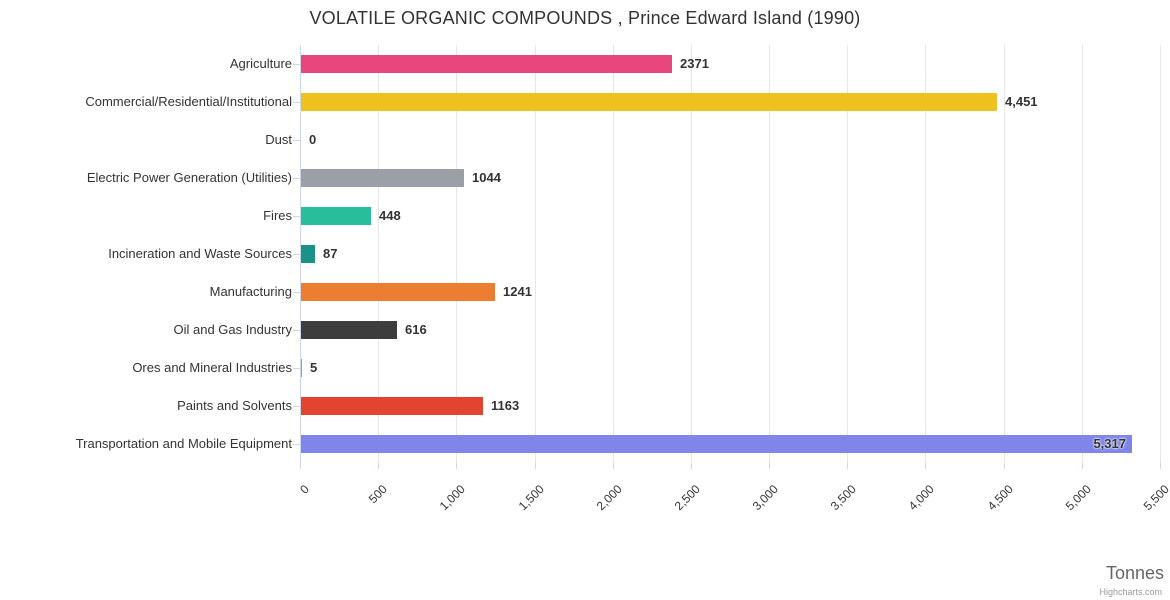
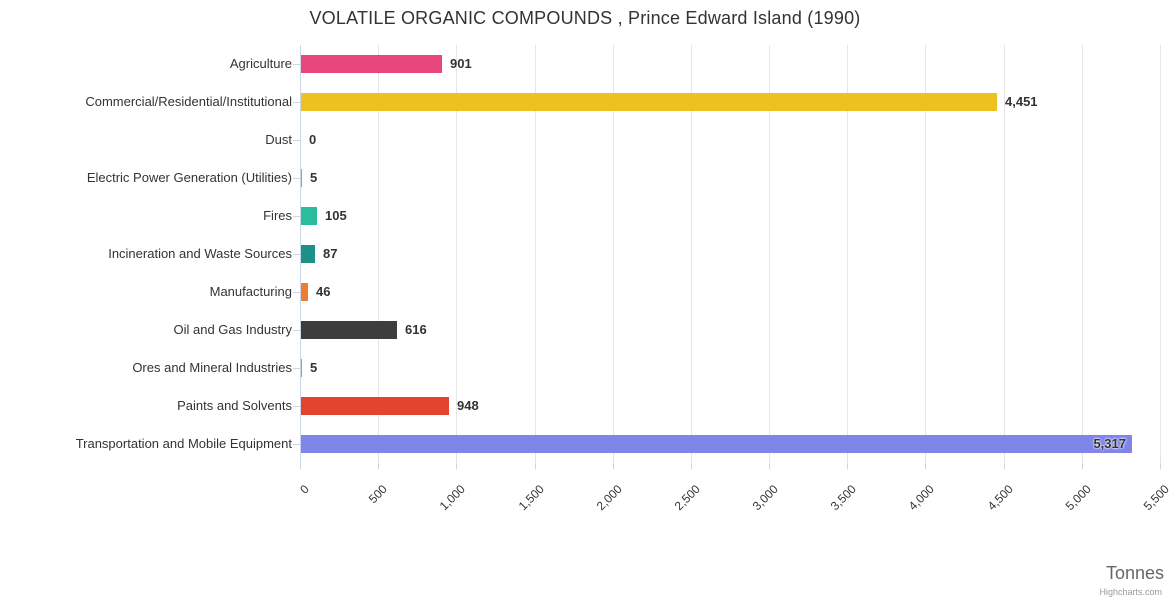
Agriculture: 2371 -> 901
Electric Power Generation (Utilities): 1044 -> 5
Fires: 448 -> 105
Manufacturing: 1241 -> 46
Paints and Solvents: 1163 -> 948
